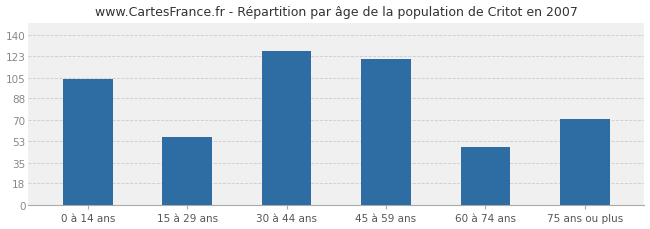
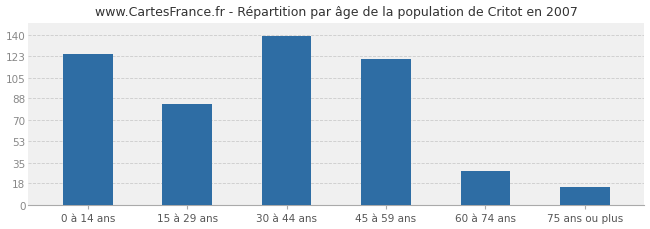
0 à 14 ans: 104 -> 124
15 à 29 ans: 56 -> 83
30 à 44 ans: 127 -> 139
60 à 74 ans: 48 -> 28
75 ans ou plus: 71 -> 15
